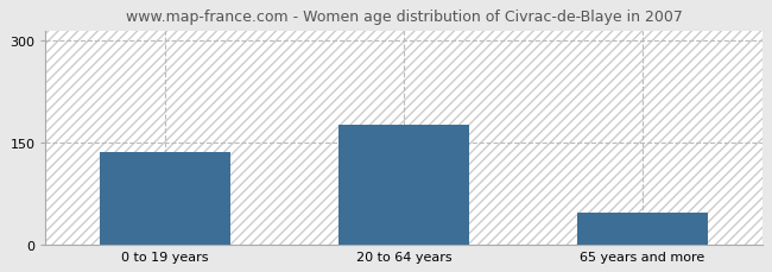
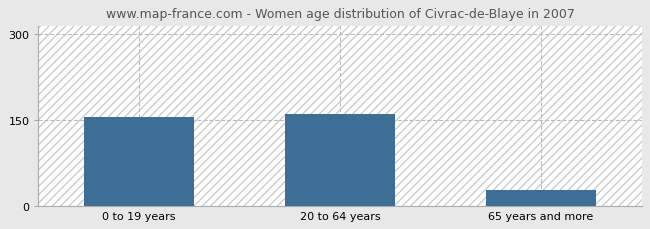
0 to 19 years: 136 -> 156
20 to 64 years: 176 -> 160
65 years and more: 47 -> 28
